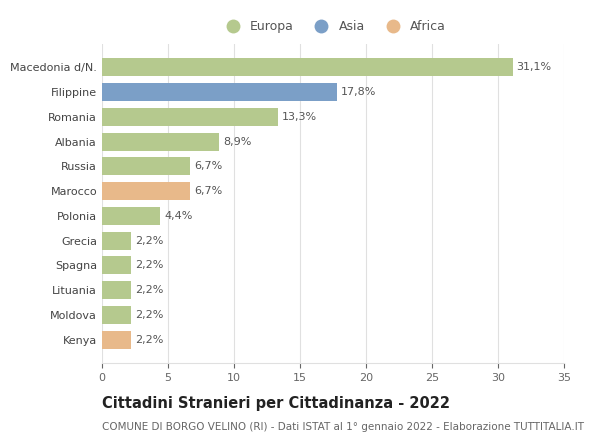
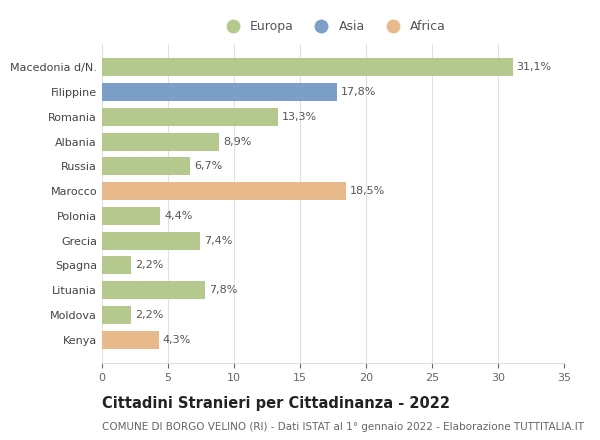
Marocco: 6,7% -> 18,5%
Grecia: 2,2% -> 7,4%
Lituania: 2,2% -> 7,8%
Kenya: 2,2% -> 4,3%
